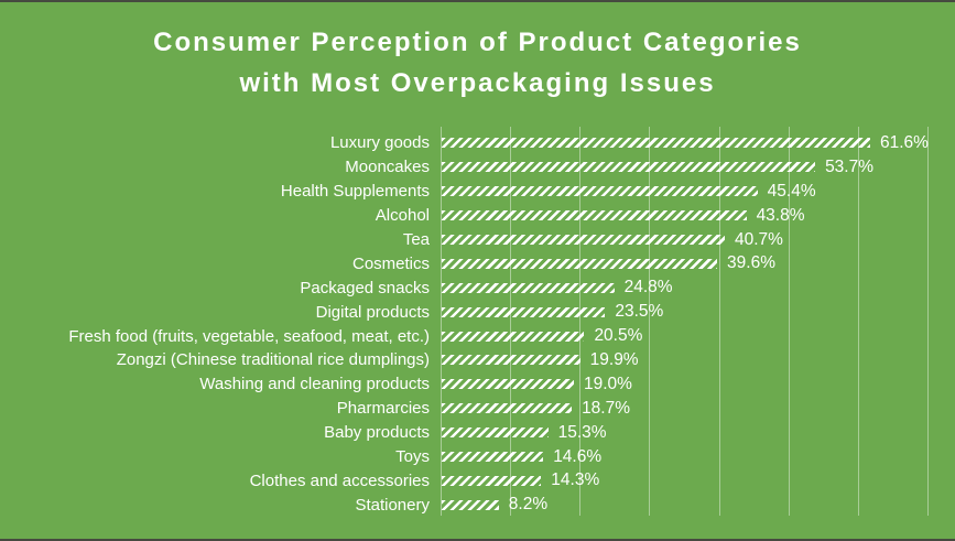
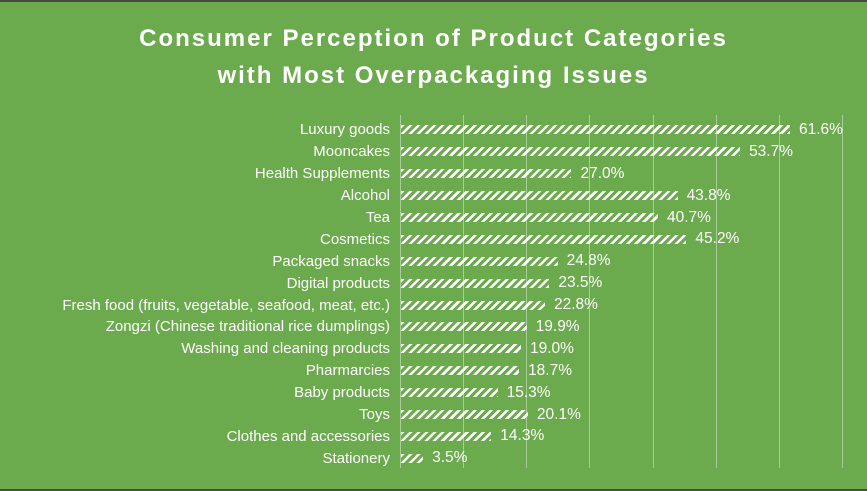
Health Supplements: 45.4% -> 27.0%
Cosmetics: 39.6% -> 45.2%
Fresh food (fruits, vegetable, seafood, meat, etc.): 20.5% -> 22.8%
Toys: 14.6% -> 20.1%
Stationery: 8.2% -> 3.5%
